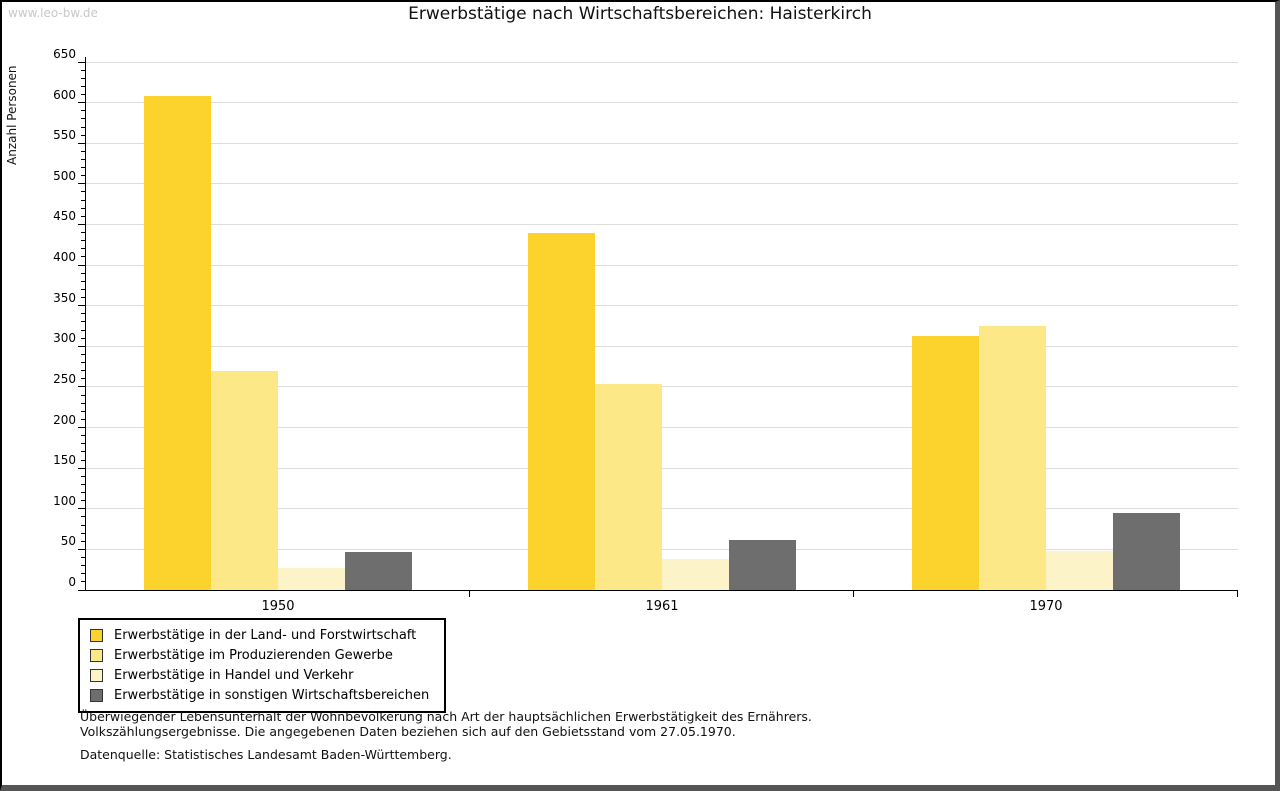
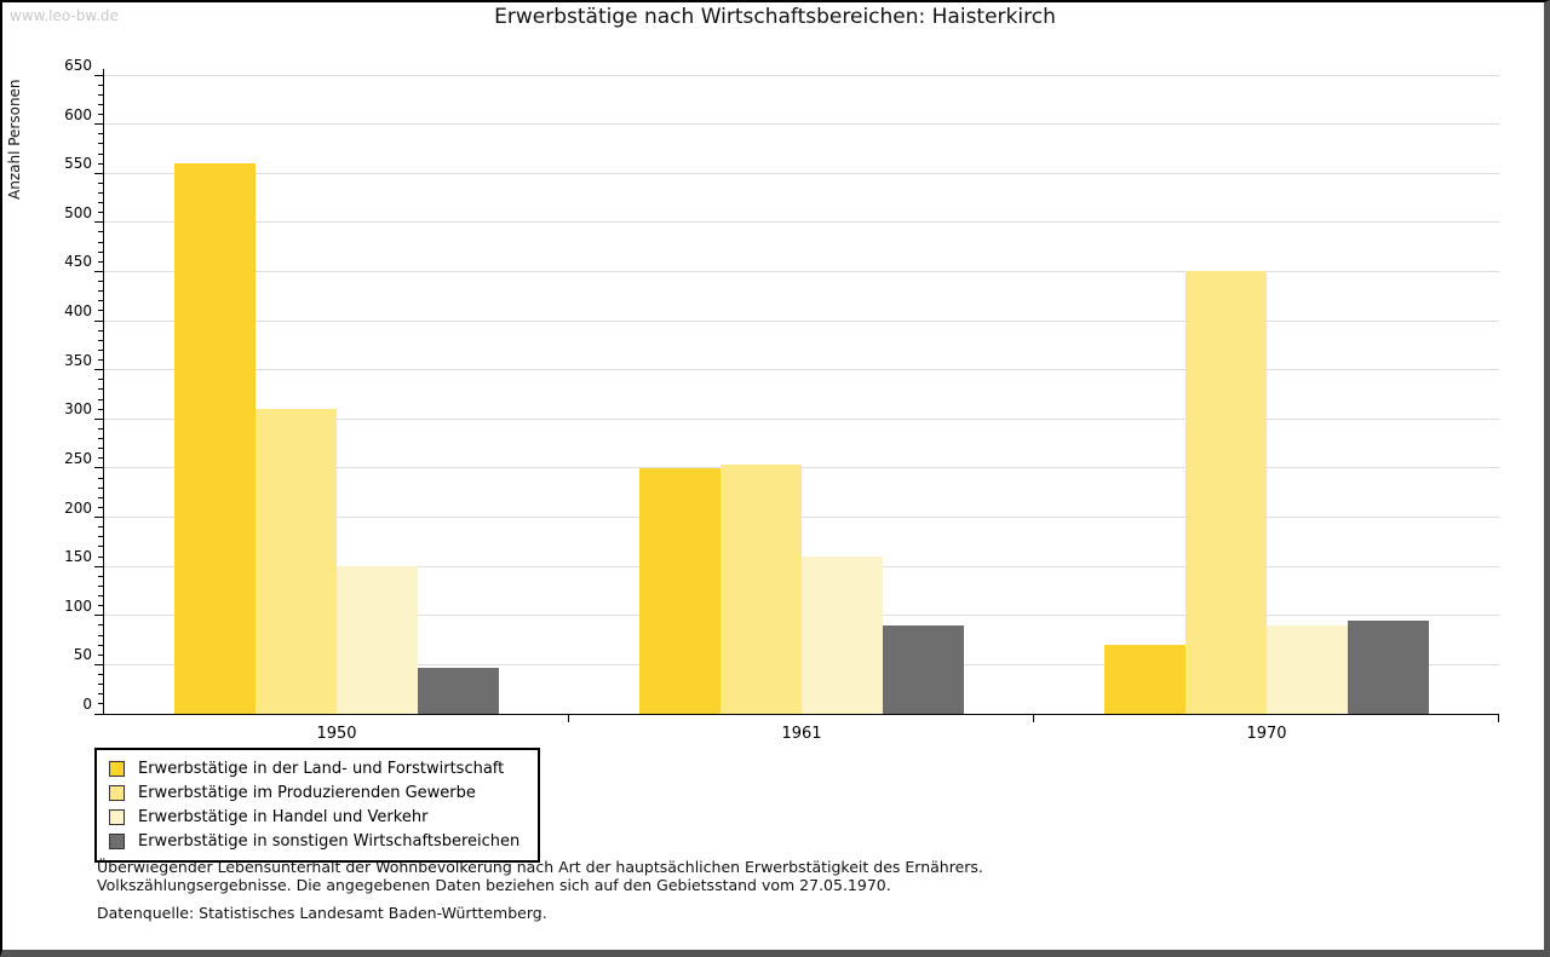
Erwerbstätige in der Land- und Forstwirtschaft/1950: 610 -> 560
Erwerbstätige im Produzierenden Gewerbe/1950: 270 -> 310
Erwerbstätige in Handel und Verkehr/1950: 30 -> 150
Erwerbstätige in der Land- und Forstwirtschaft/1961: 440 -> 250
Erwerbstätige in Handel und Verkehr/1961: 40 -> 160
Erwerbstätige in sonstigen Wirtschaftsbereichen/1961: 60 -> 90
Erwerbstätige in der Land- und Forstwirtschaft/1970: 310 -> 70
Erwerbstätige im Produzierenden Gewerbe/1970: 320 -> 450
Erwerbstätige in Handel und Verkehr/1970: 50 -> 90
